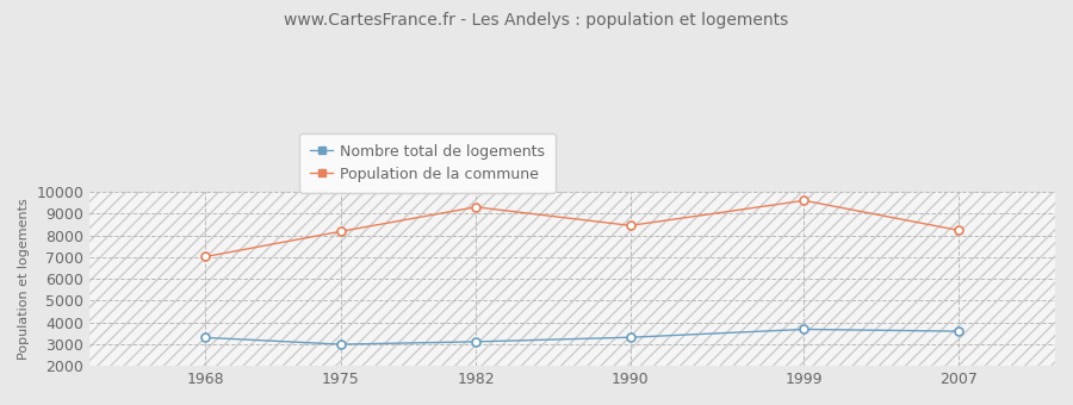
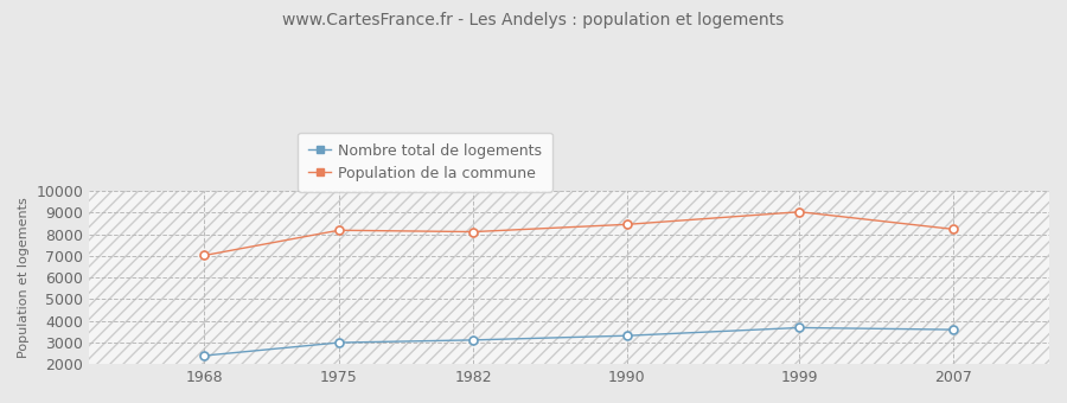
Nombre total de logements/1968: 3300 -> 2400
Population de la commune/1982: 9300 -> 8100
Population de la commune/1999: 9600 -> 9000
